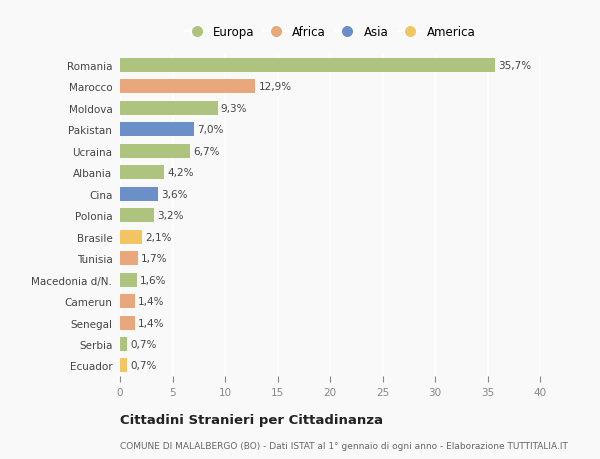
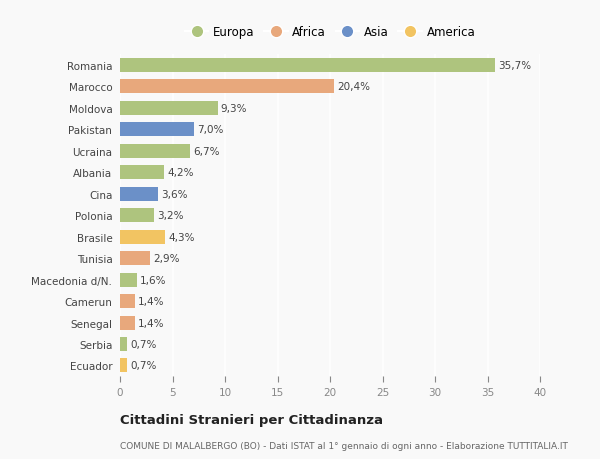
Marocco: 12,9% -> 20,4%
Brasile: 2,1% -> 4,3%
Tunisia: 1,7% -> 2,9%
